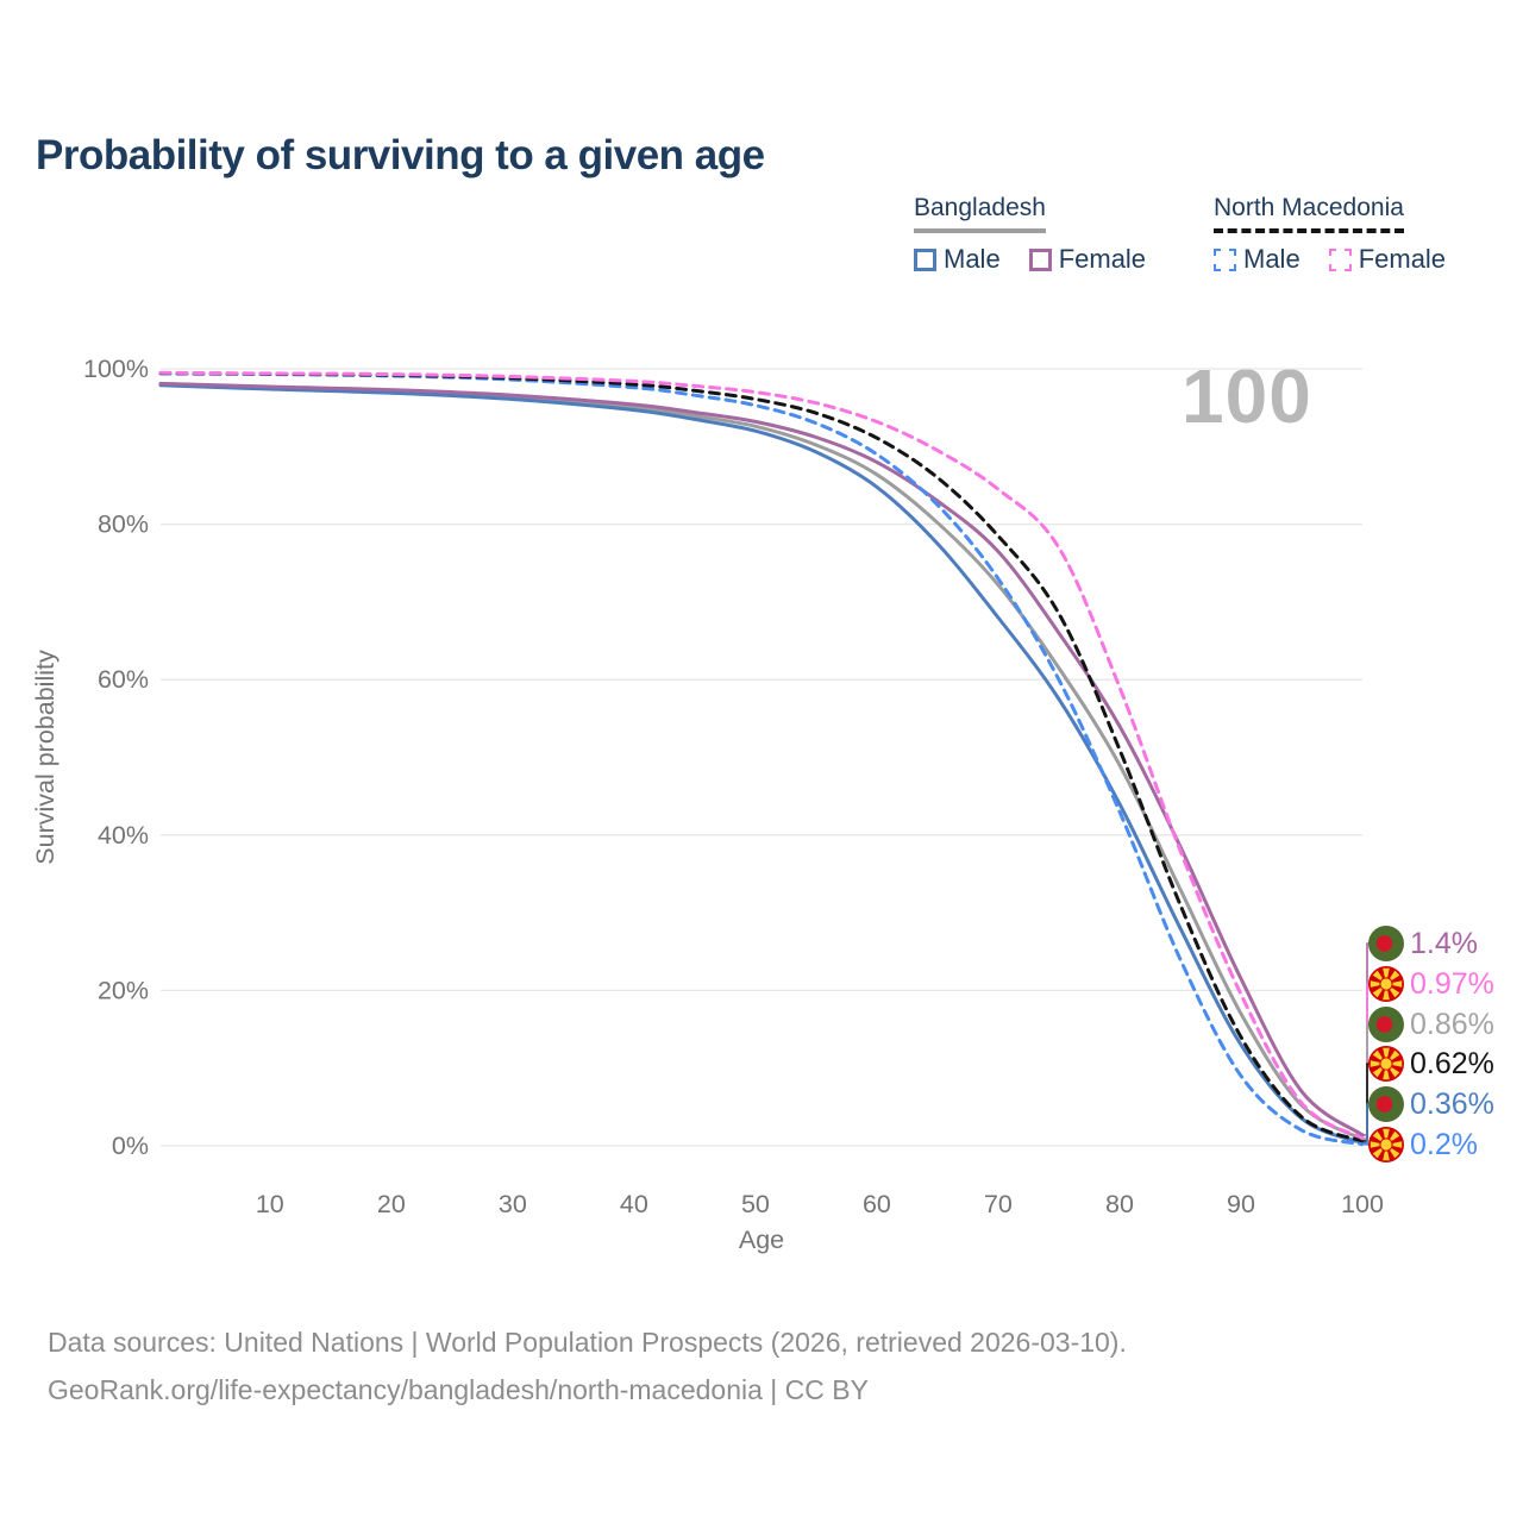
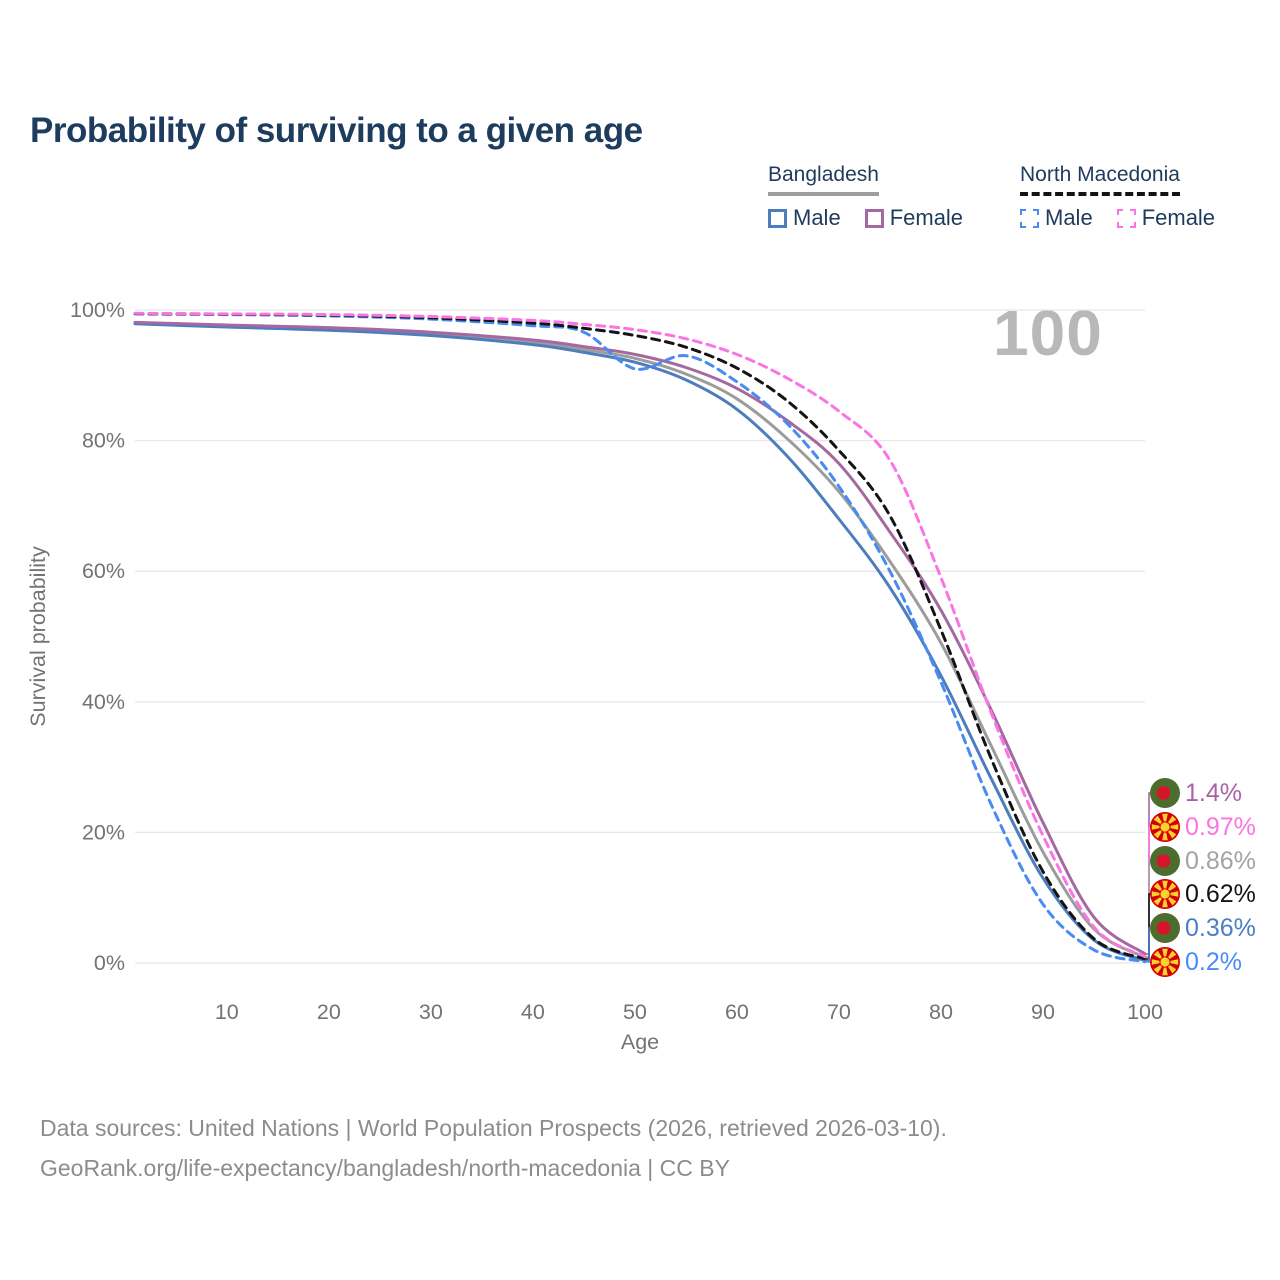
North Macedonia Male/50: 95% -> 91%
